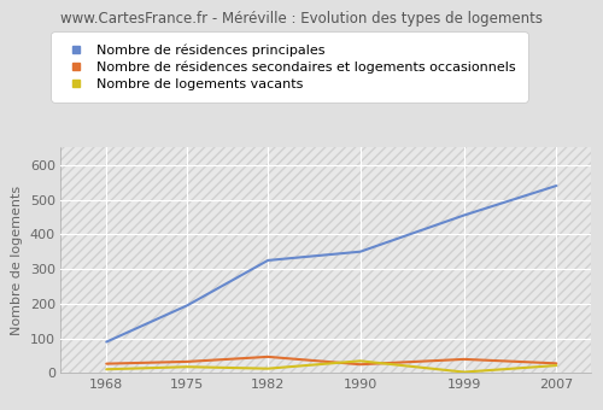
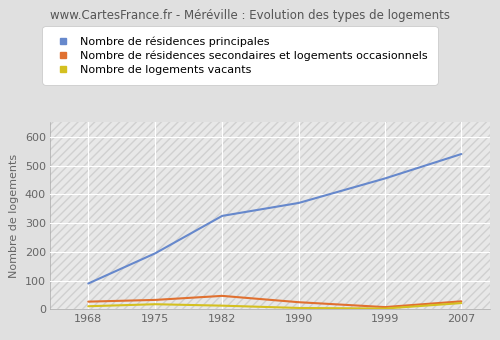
Nombre de résidences principales/1990: 350 -> 370
Nombre de logements vacants/1990: 35 -> 5
Nombre de résidences secondaires et logements occasionnels/1999: 40 -> 8
